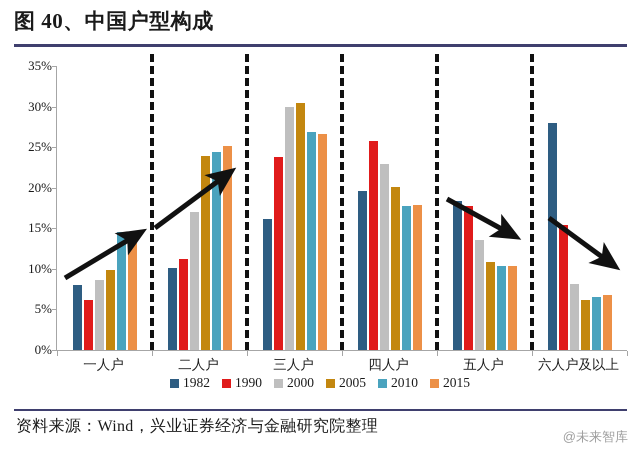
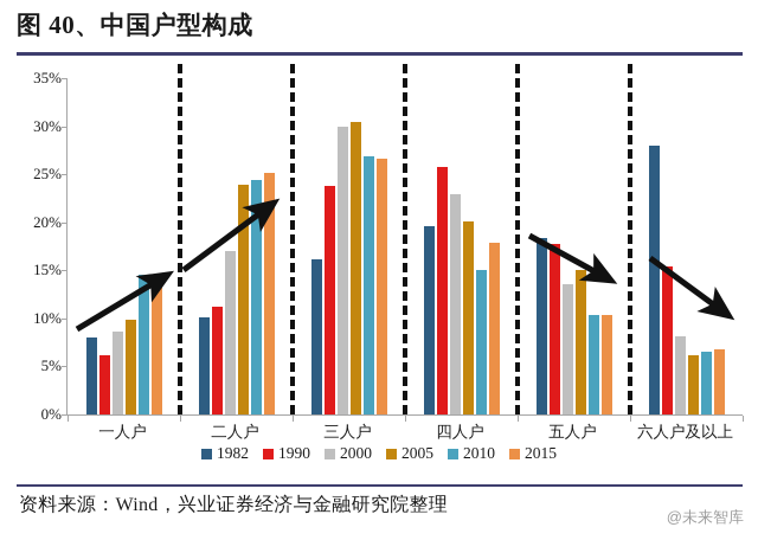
2010/四人户: 18% -> 15%
2005/五人户: 11% -> 15%
